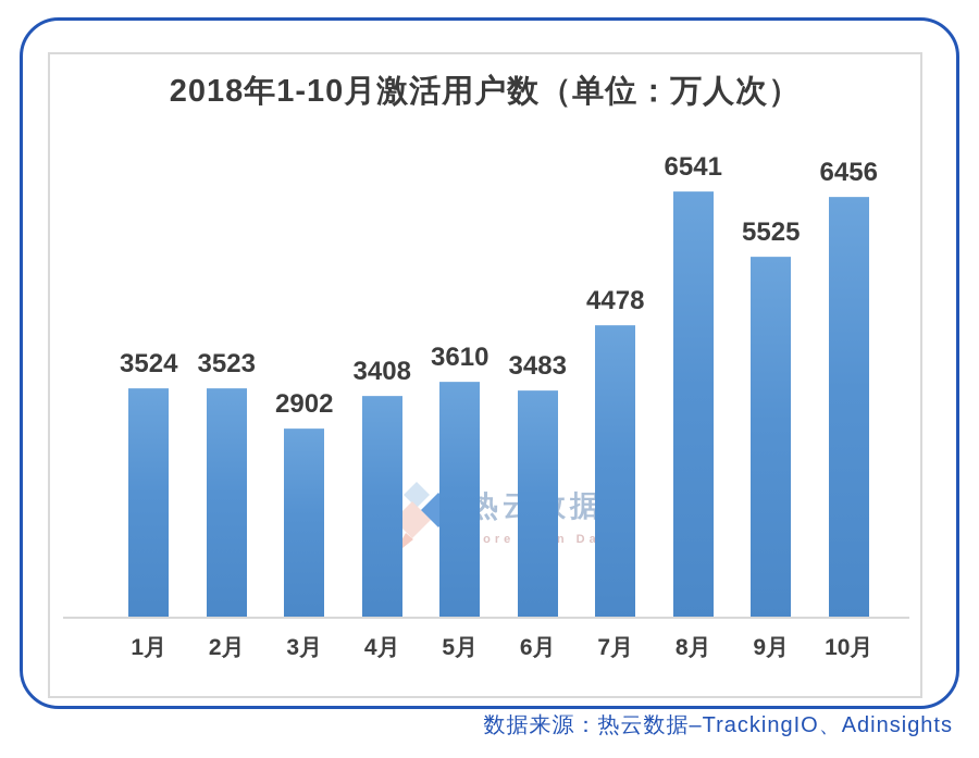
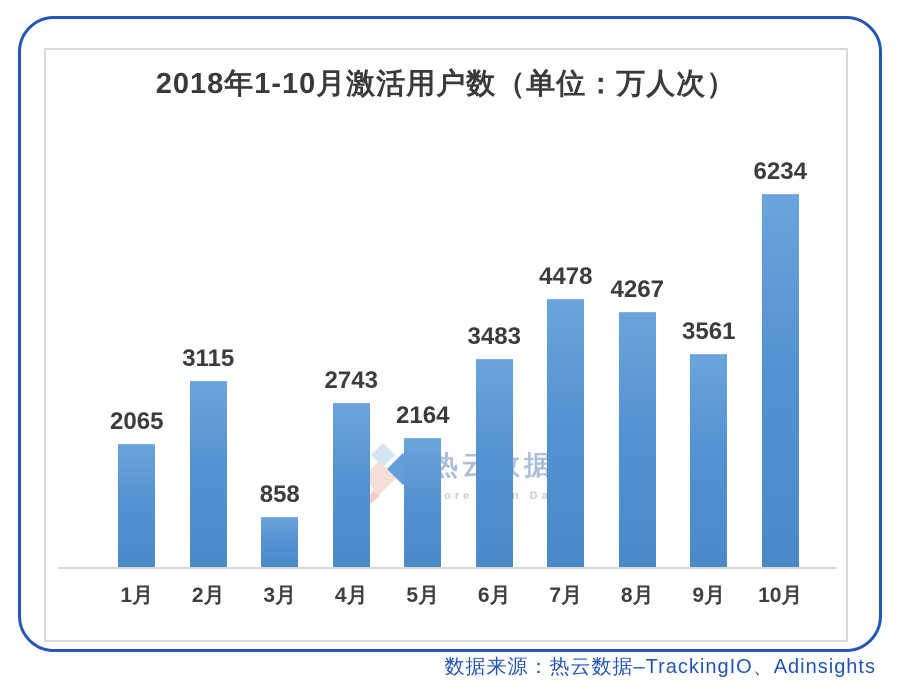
1月: 3524 -> 2065
2月: 3523 -> 3115
3月: 2902 -> 858
4月: 3408 -> 2743
5月: 3610 -> 2164
8月: 6541 -> 4267
9月: 5525 -> 3561
10月: 6456 -> 6234
